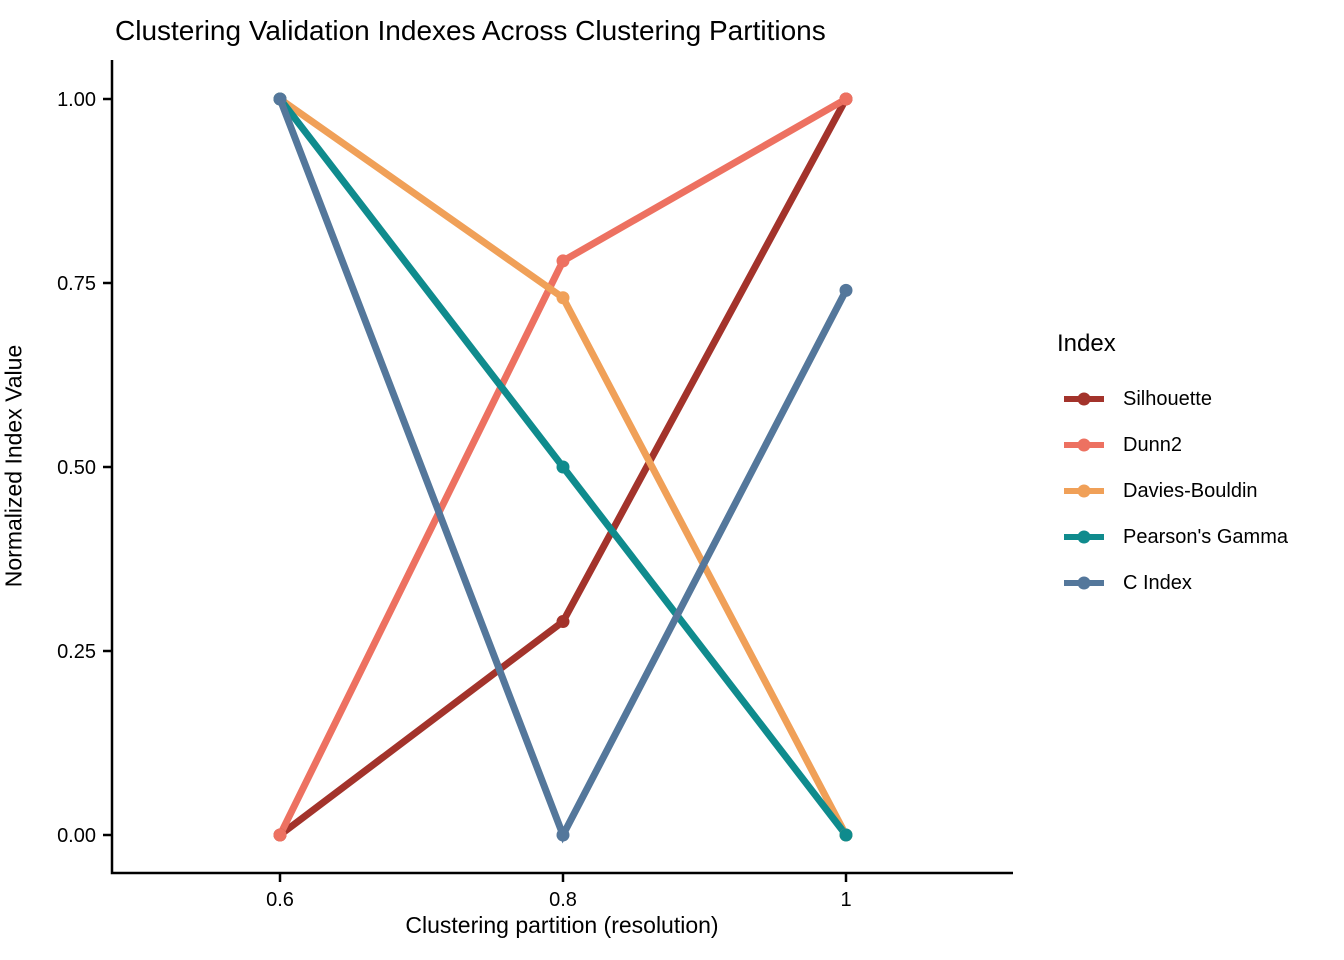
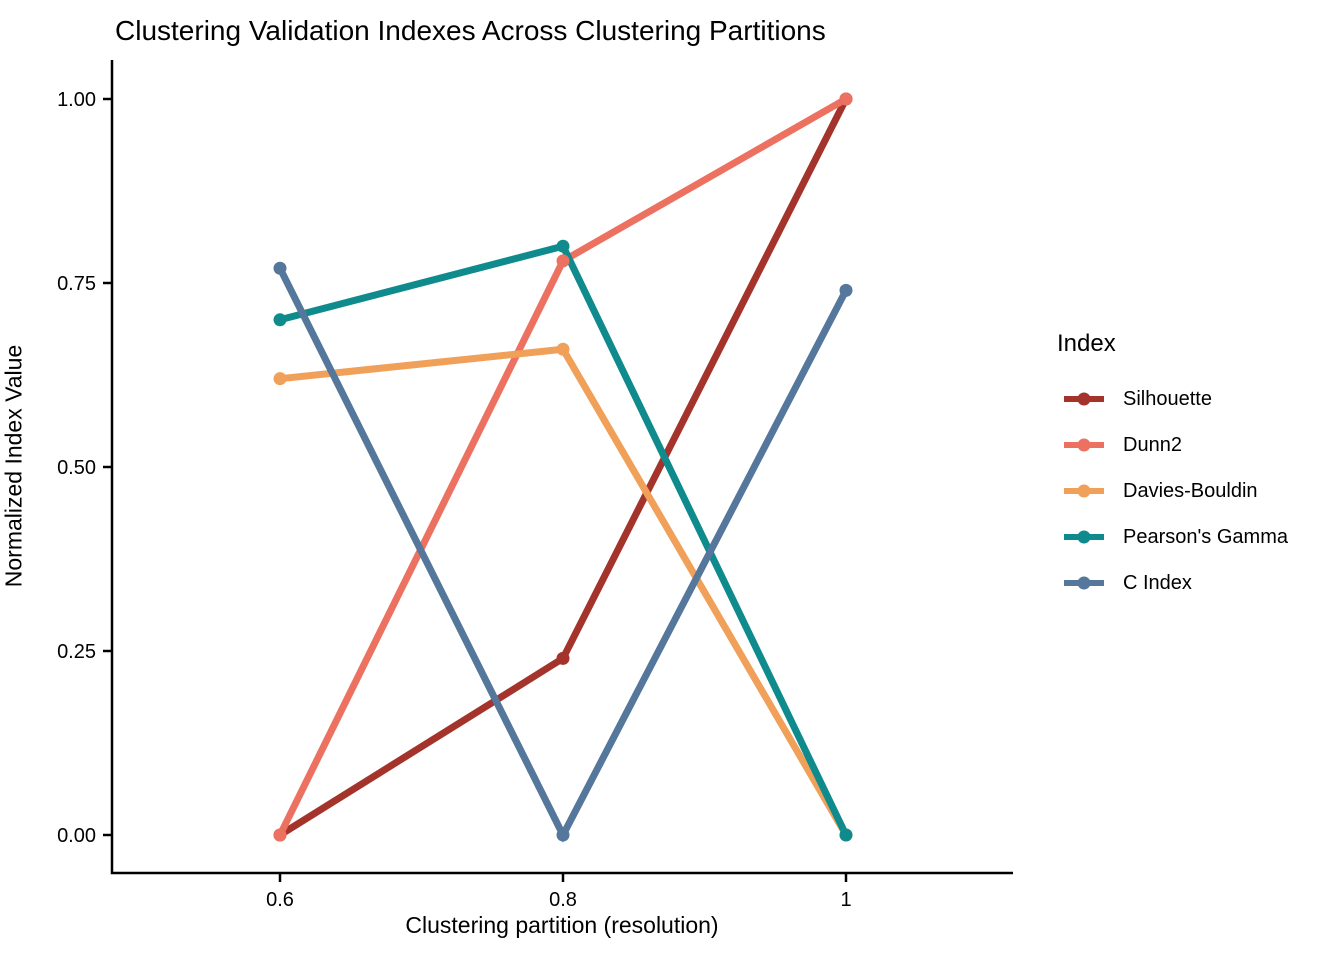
Davies-Bouldin/0.6: 1.00 -> 0.62
Pearson's Gamma/0.6: 1.0 -> 0.7
C Index/0.6: 1.00 -> 0.77
Silhouette/0.8: 0.29 -> 0.24
Davies-Bouldin/0.8: 0.73 -> 0.66
Pearson's Gamma/0.8: 0.5 -> 0.8
